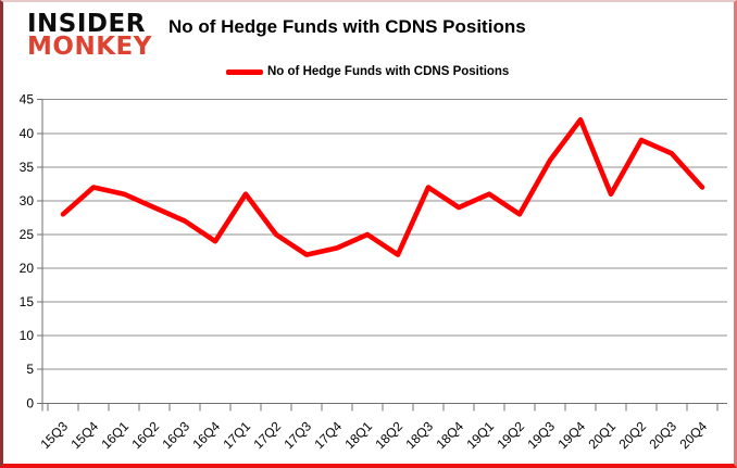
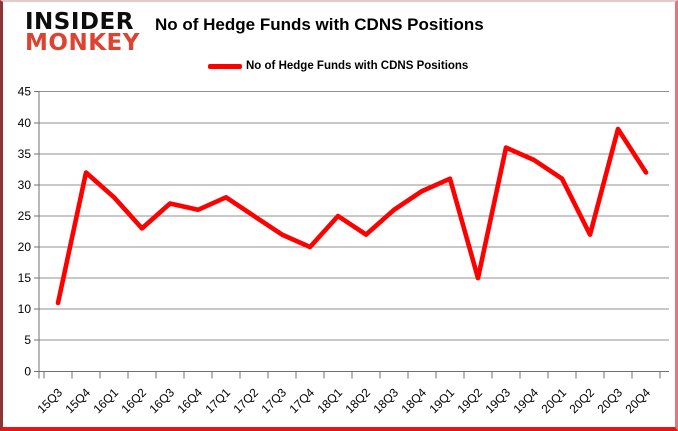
15Q3: 28 -> 11
16Q1: 31 -> 28
16Q2: 29 -> 23
16Q4: 24 -> 26
17Q1: 31 -> 28
17Q4: 23 -> 20
18Q3: 32 -> 26
19Q2: 28 -> 15
19Q4: 42 -> 34
20Q2: 39 -> 22
20Q3: 37 -> 39
